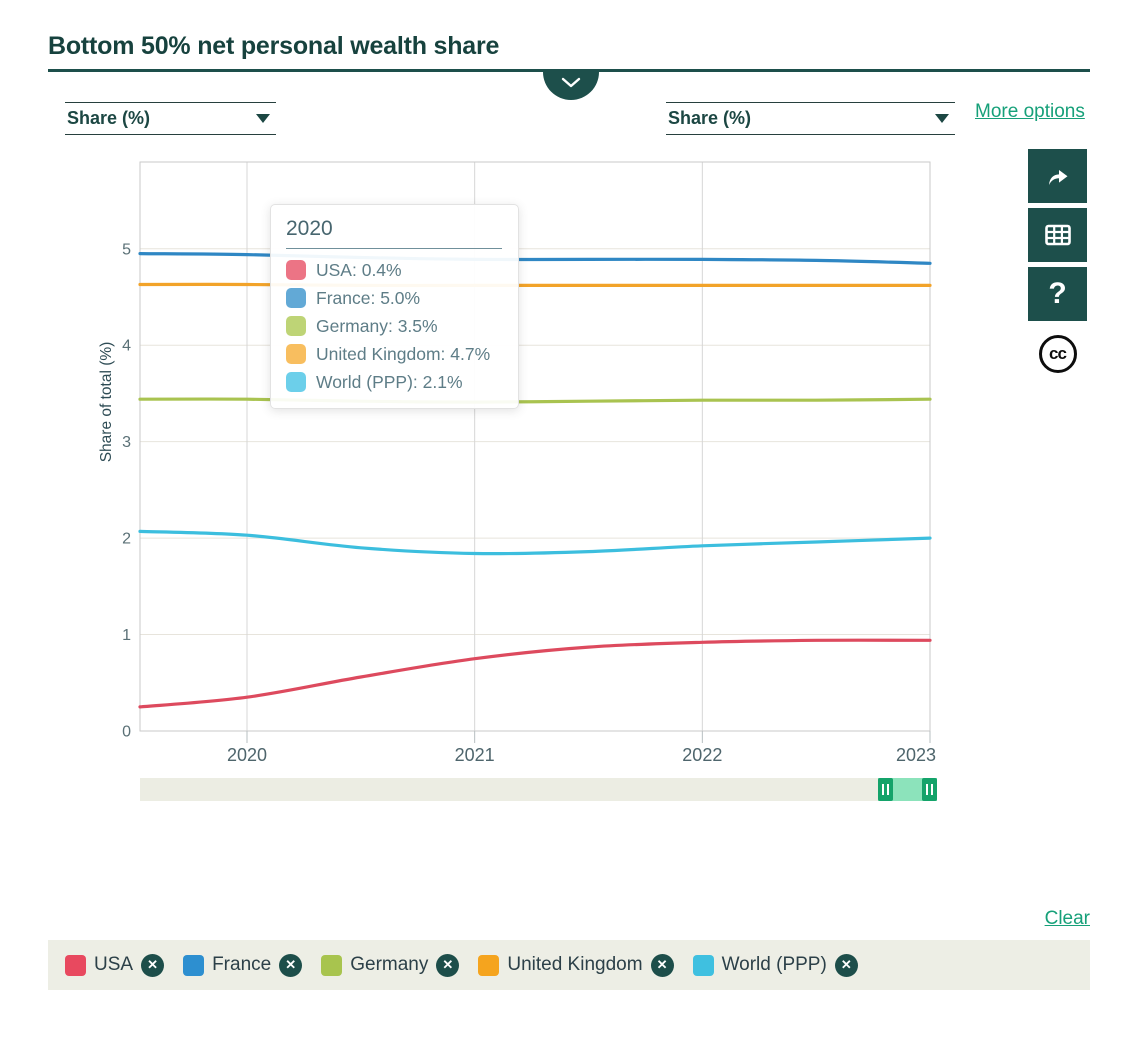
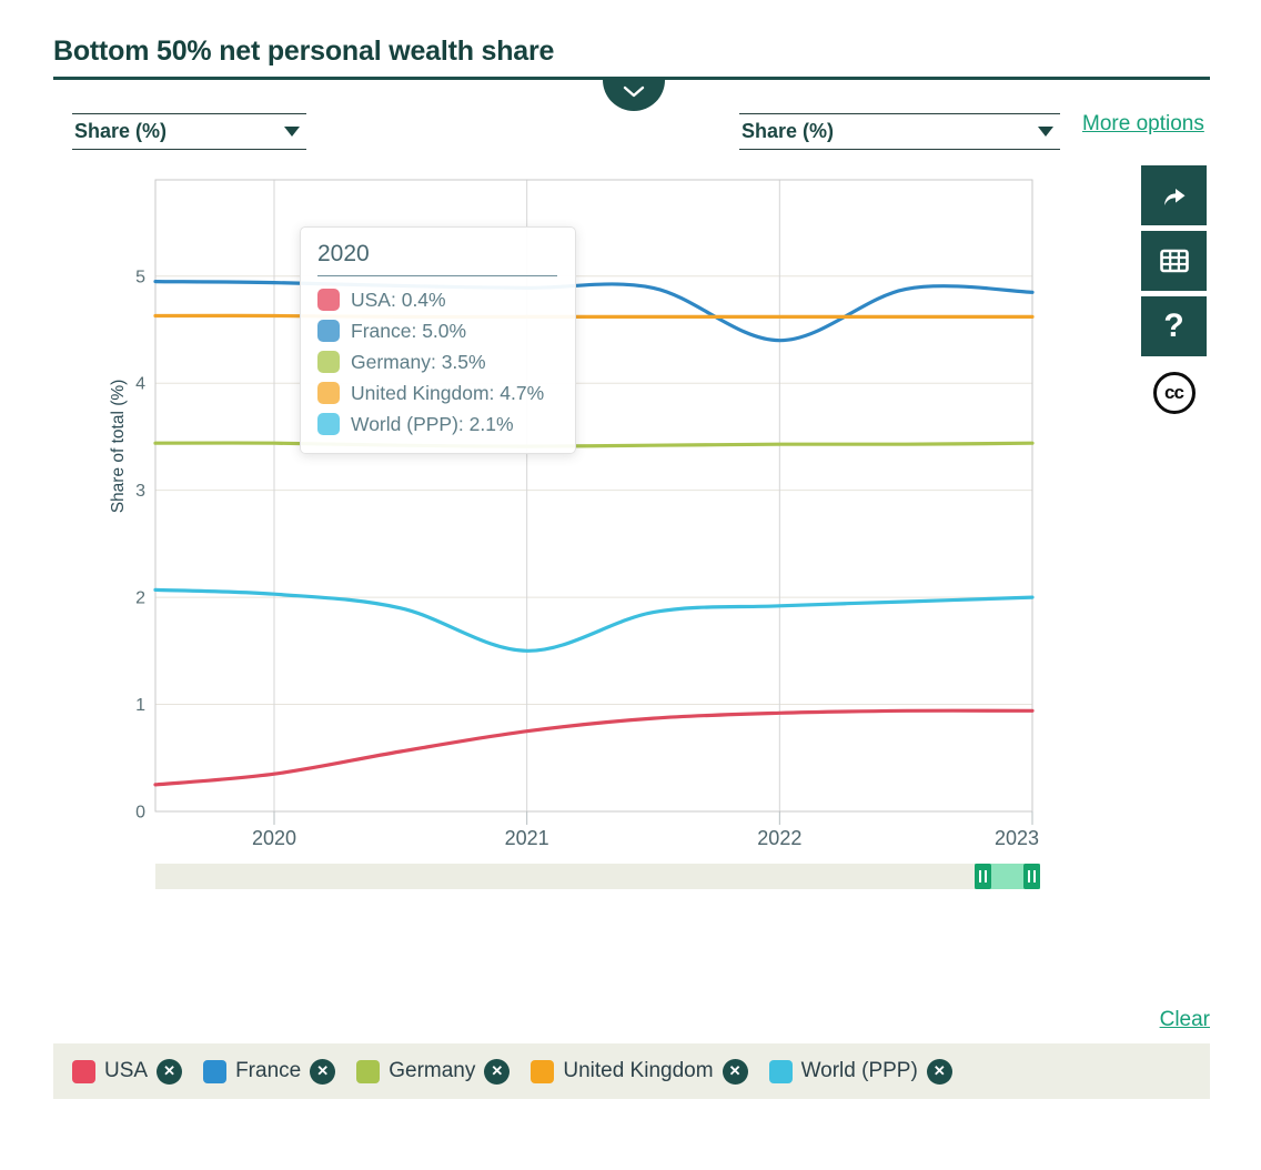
World (PPP)/2021: 1.8 -> 1.5
France/2022: 4.9 -> 4.4
